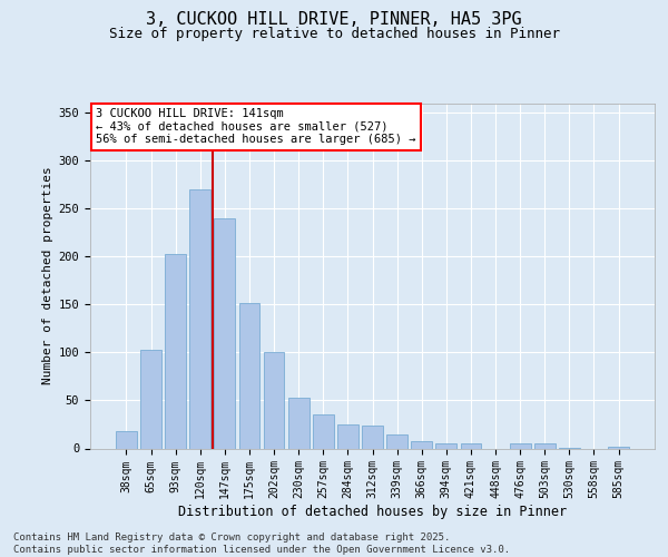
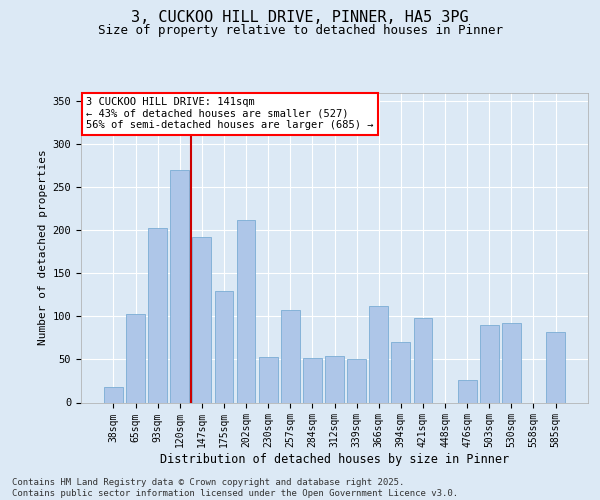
147sqm: 240 -> 192
175sqm: 151 -> 130
202sqm: 100 -> 212
257sqm: 35 -> 108
284sqm: 25 -> 52
312sqm: 24 -> 54
339sqm: 15 -> 50
366sqm: 8 -> 112
394sqm: 5 -> 70
421sqm: 5 -> 98
476sqm: 5 -> 26
503sqm: 5 -> 90
530sqm: 1 -> 92
585sqm: 2 -> 82
